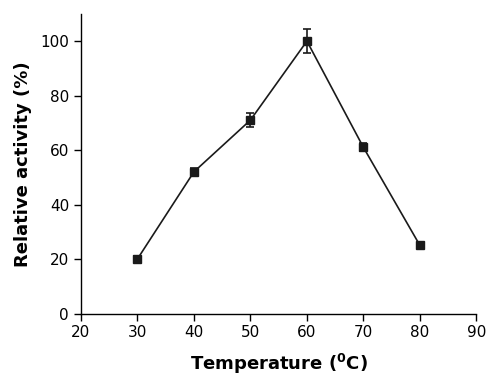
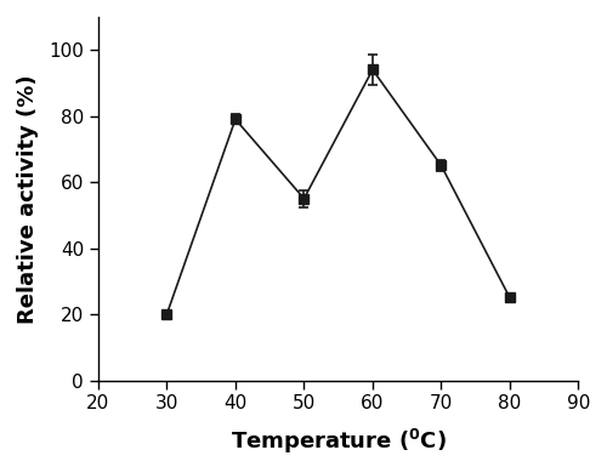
40: 52 -> 79
50: 71 -> 55
60: 100 -> 94
70: 61 -> 65
